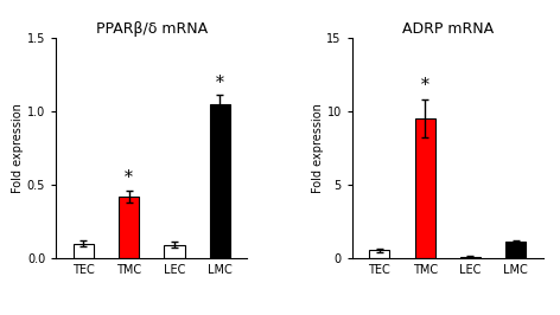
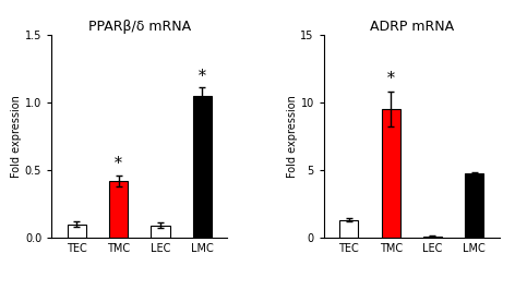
ADRP mRNA/TEC: 0.6 -> 1.3
ADRP mRNA/LMC: 1.1 -> 4.8
